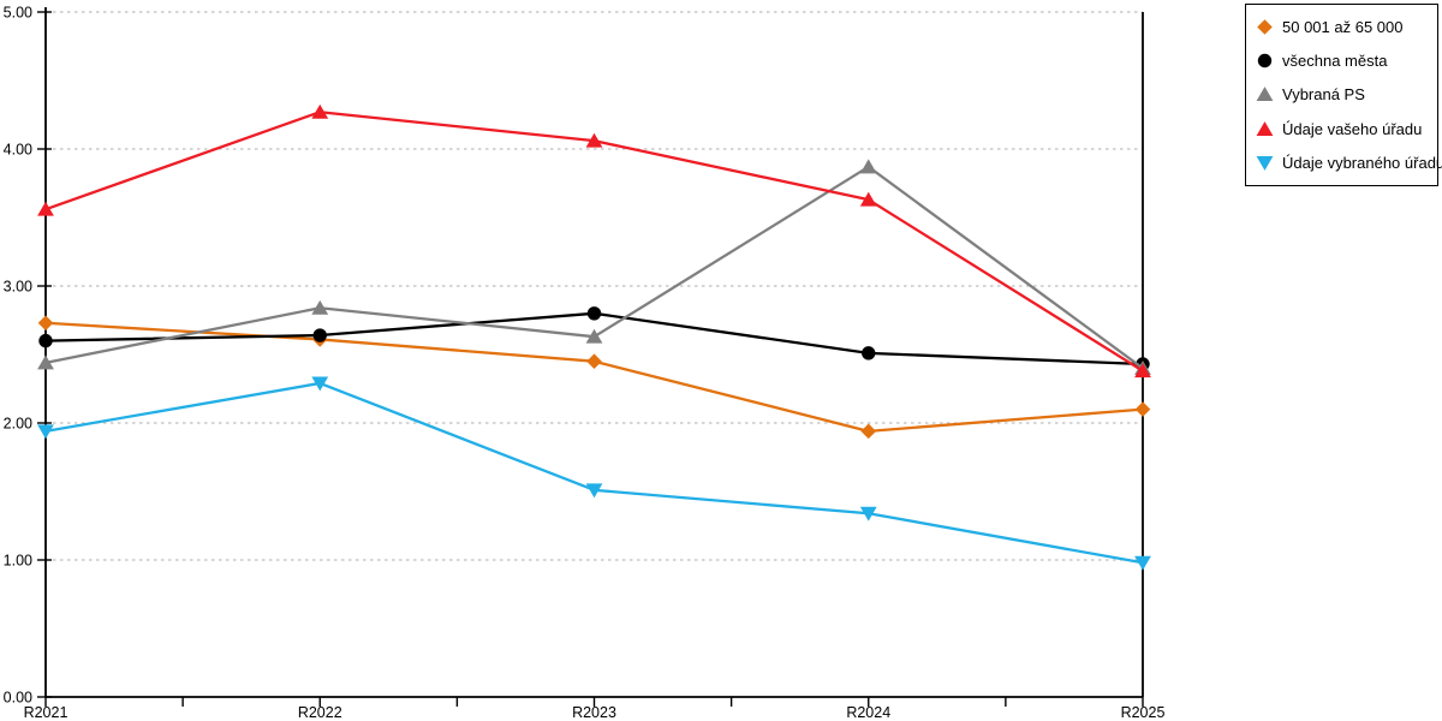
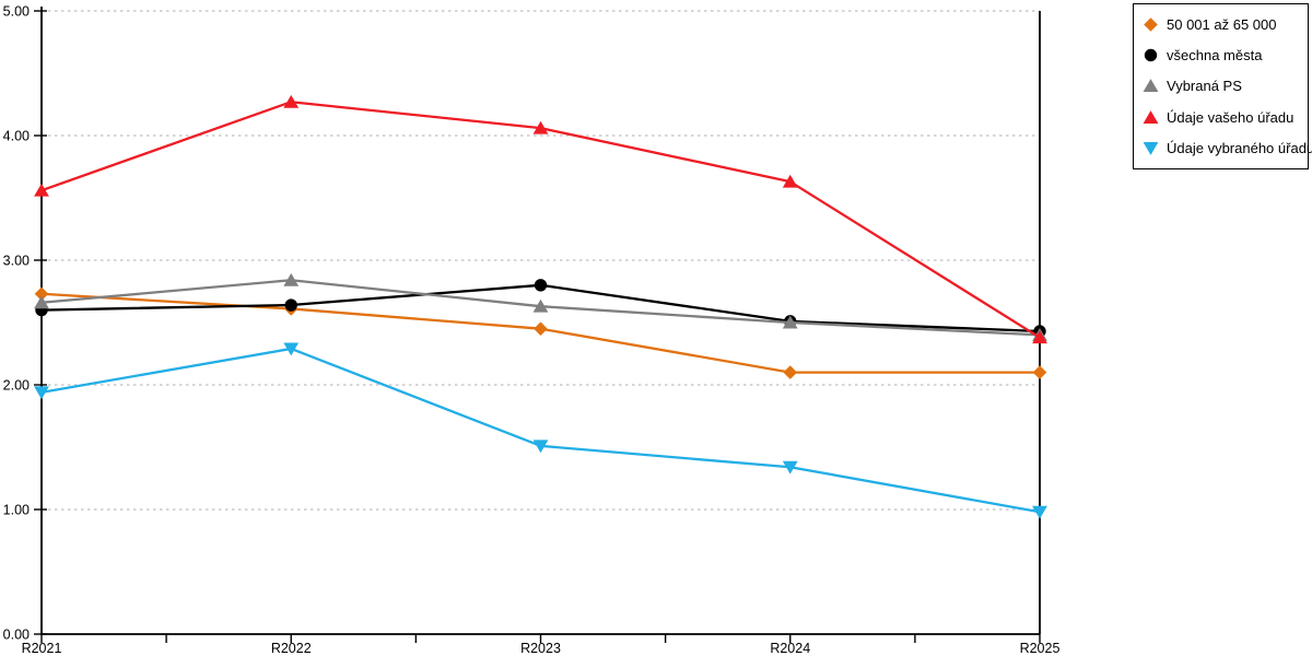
Vybraná PS/R2021: 2.44 -> 2.66
50 001 až 65 000/R2024: 1.94 -> 2.10
Vybraná PS/R2024: 3.87 -> 2.50
